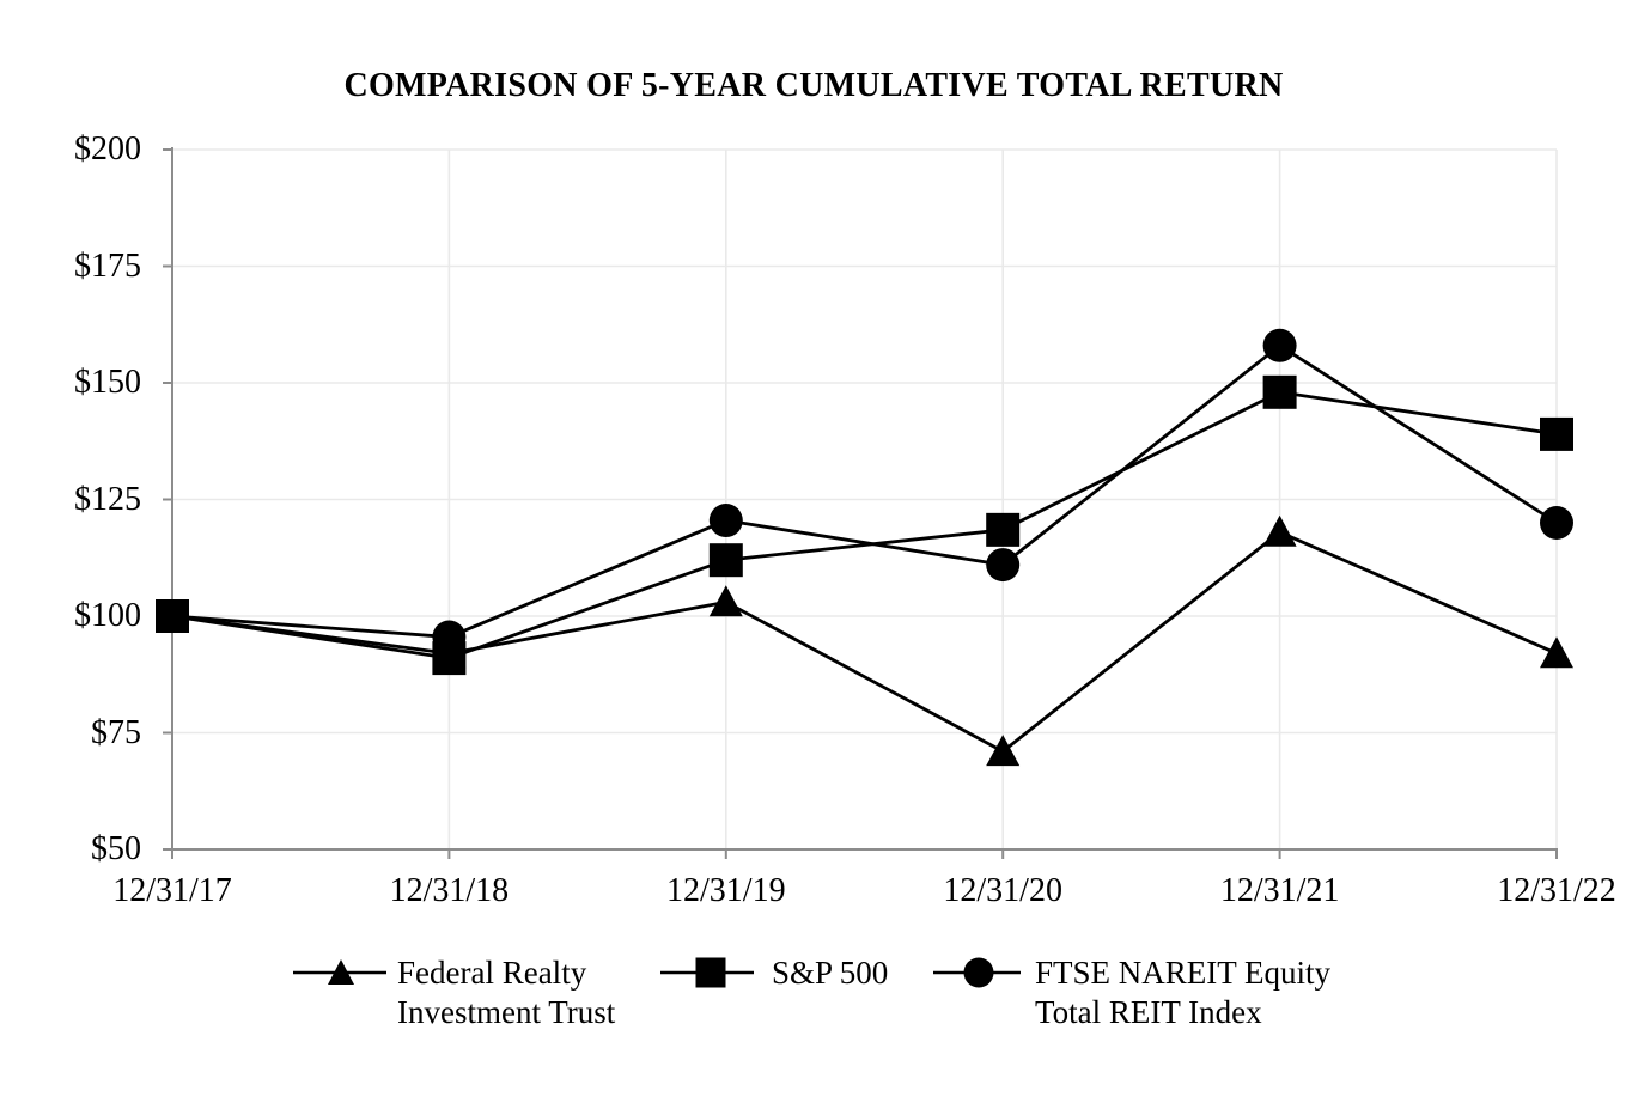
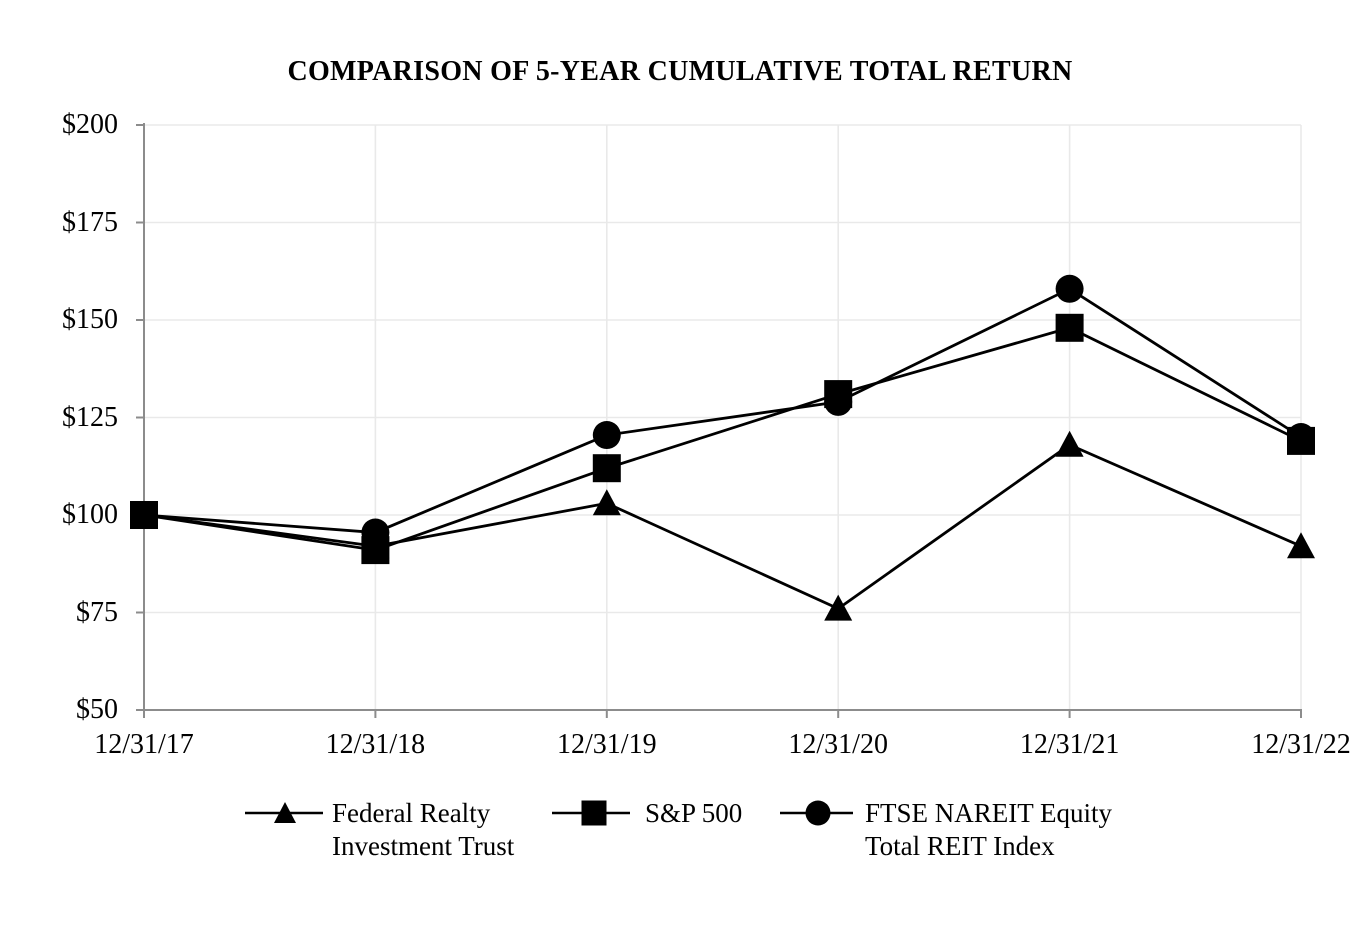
Federal Realty Investment Trust/12/31/20: $71 -> $76
S&P 500/12/31/20: $118 -> $131
FTSE NAREIT Equity Total REIT Index/12/31/20: $111 -> $129
S&P 500/12/31/22: $139 -> $119
